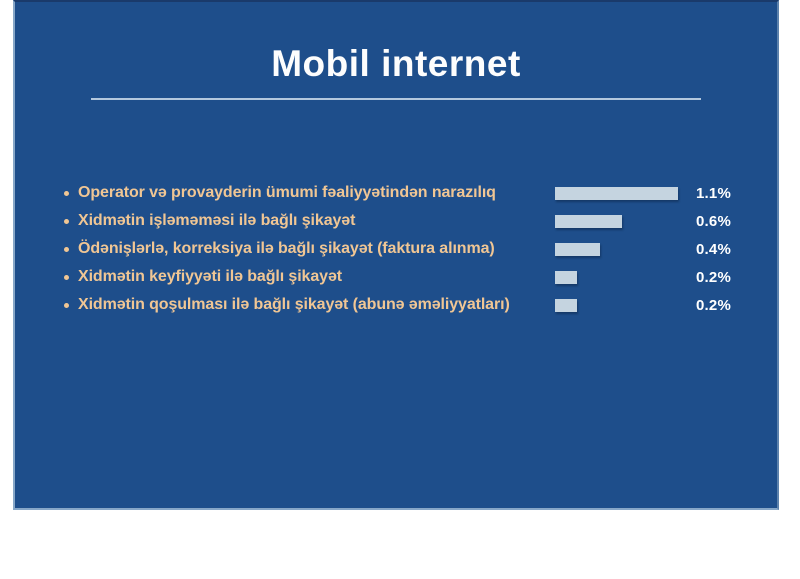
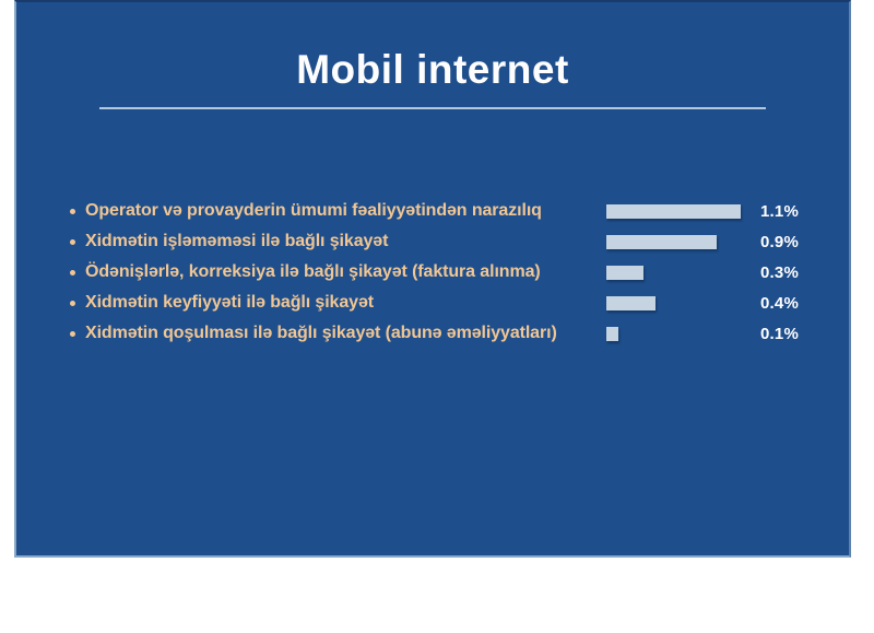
Xidmətin işləməməsi ilə bağlı şikayət: 0.6% -> 0.9%
Ödənişlərlə, korreksiya ilə bağlı şikayət (faktura alınma): 0.4% -> 0.3%
Xidmətin keyfiyyəti ilə bağlı şikayət: 0.2% -> 0.4%
Xidmətin qoşulması ilə bağlı şikayət (abunə əməliyyatları): 0.2% -> 0.1%
